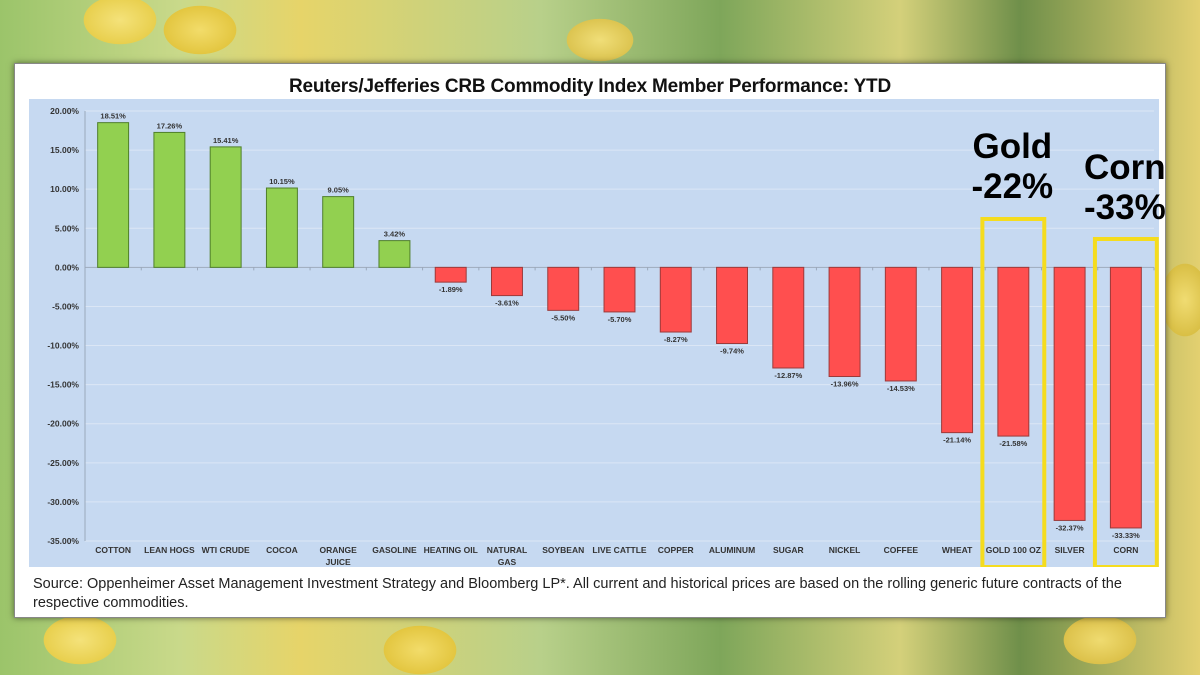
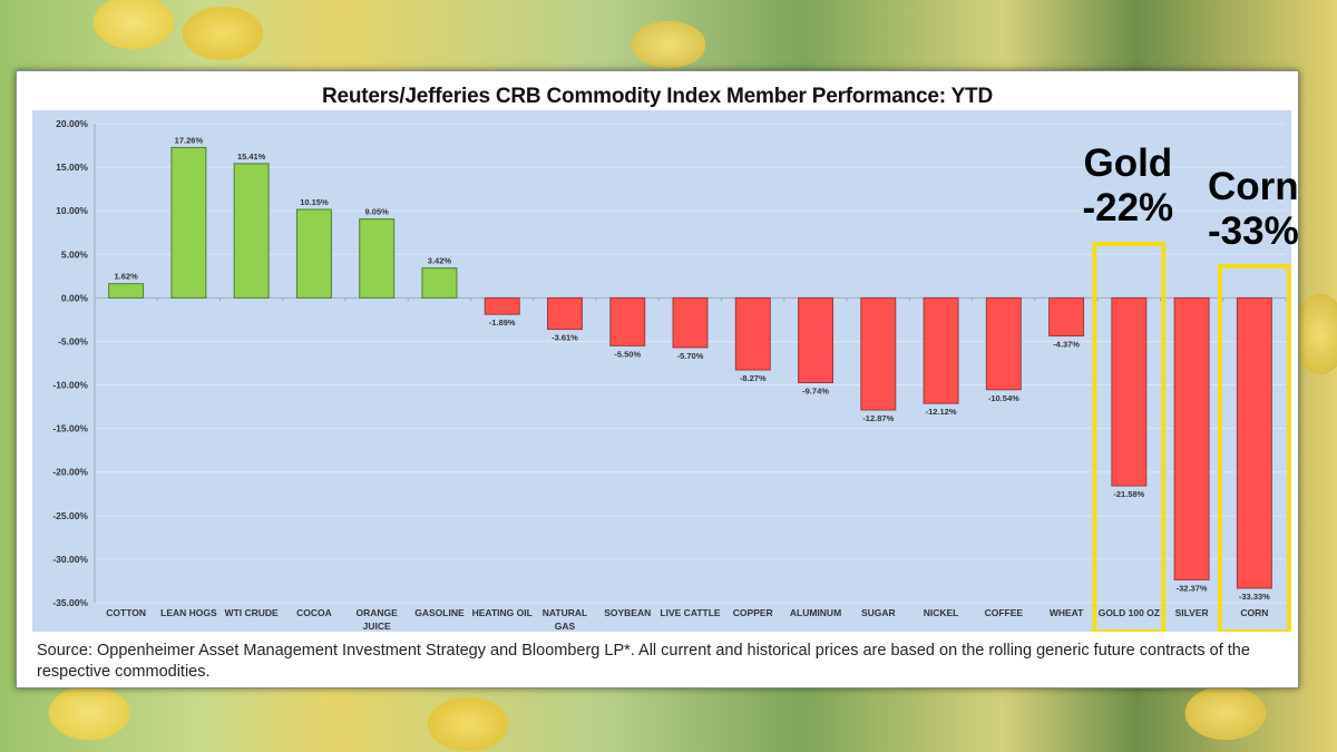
COTTON: 18.51% -> 1.62%
NICKEL: -13.96% -> -12.12%
COFFEE: -14.53% -> -10.54%
WHEAT: -21.14% -> -4.37%
